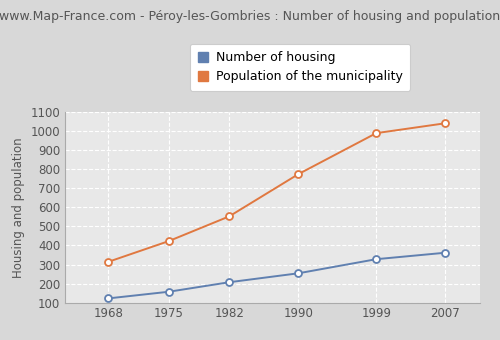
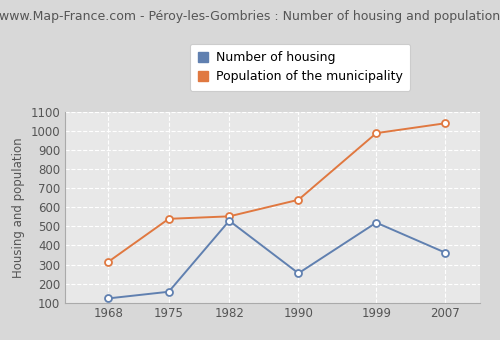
Population of the municipality/1975: 420 -> 540
Number of housing/1982: 210 -> 530
Population of the municipality/1990: 780 -> 640
Number of housing/1999: 330 -> 520
